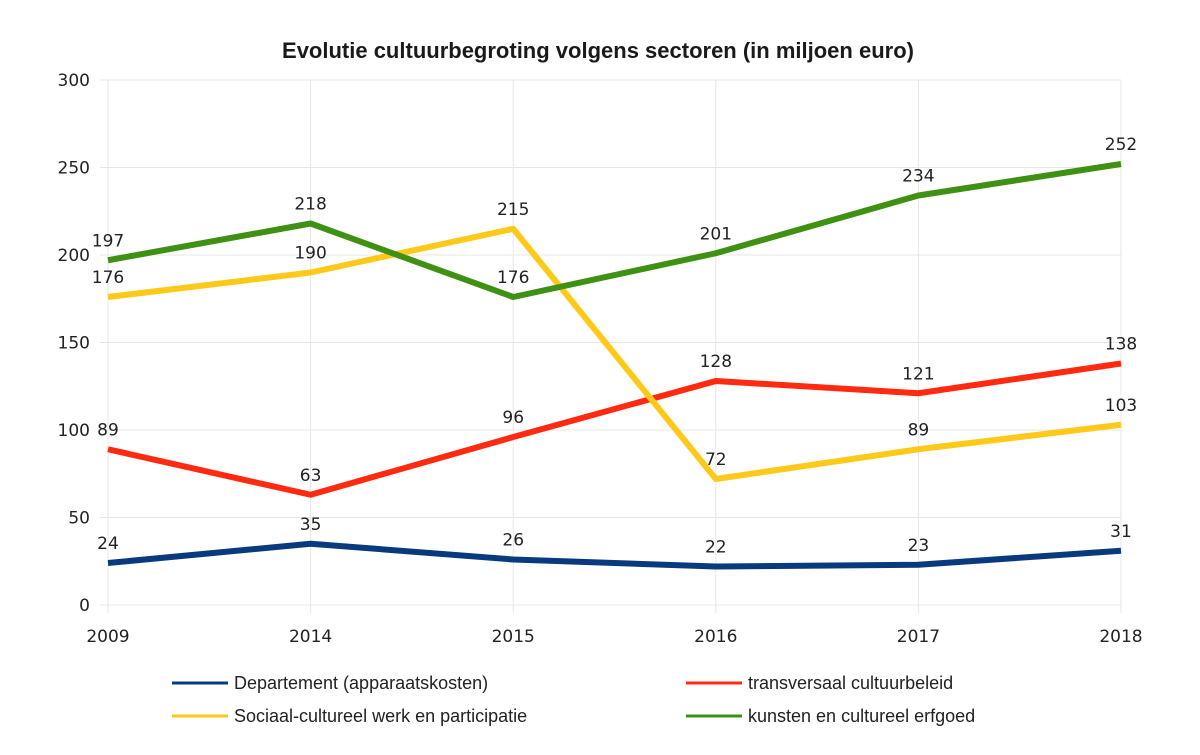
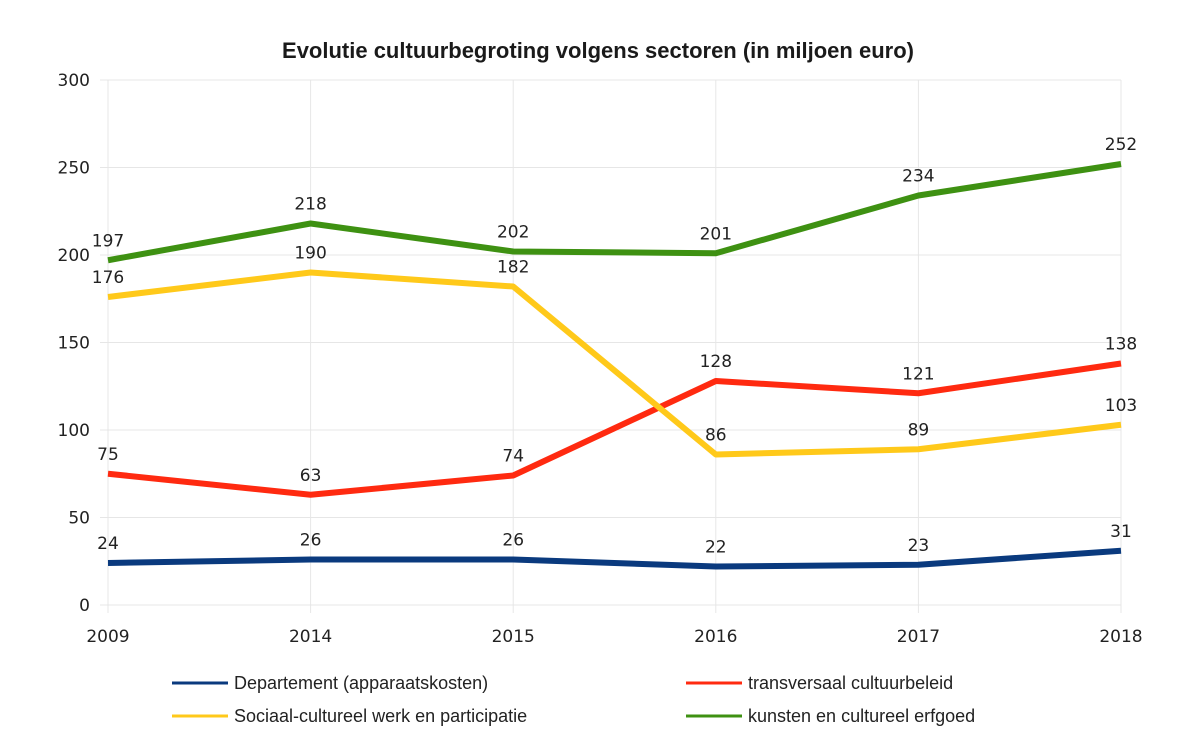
transversaal cultuurbeleid/2009: 89 -> 75
Departement (apparaatskosten)/2014: 35 -> 26
transversaal cultuurbeleid/2015: 96 -> 74
Sociaal-cultureel werk en participatie/2015: 215 -> 182
kunsten en cultureel erfgoed/2015: 176 -> 202
Sociaal-cultureel werk en participatie/2016: 72 -> 86
